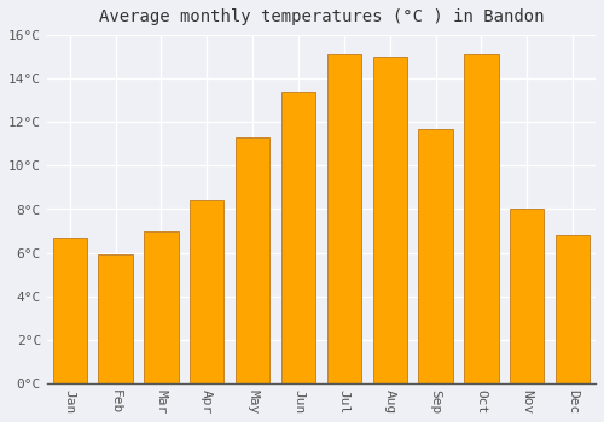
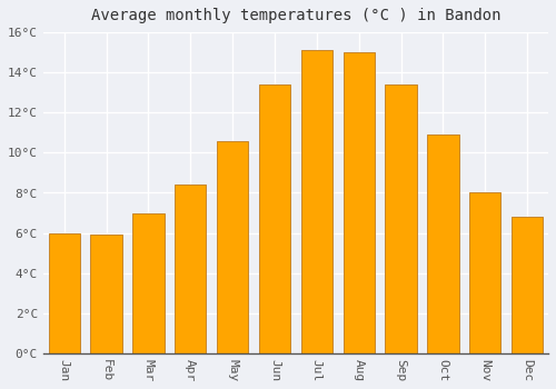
Jan: 6.7°C -> 6.0°C
May: 11.3°C -> 10.6°C
Sep: 11.7°C -> 13.4°C
Oct: 15.1°C -> 10.9°C
